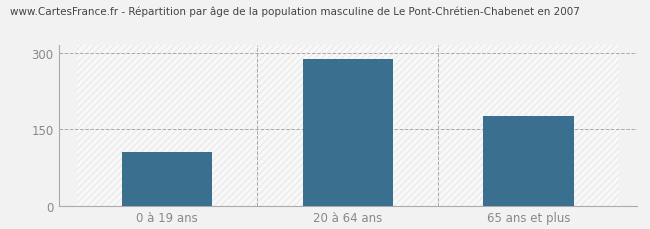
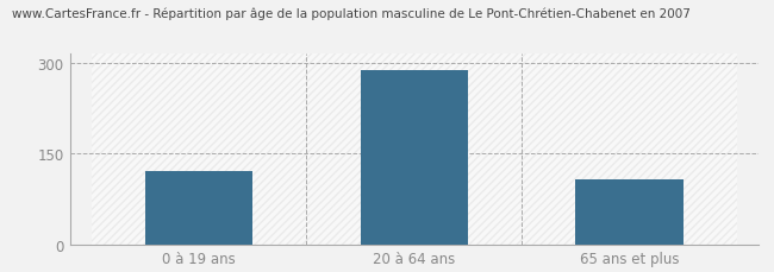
0 à 19 ans: 106 -> 122
65 ans et plus: 176 -> 108
